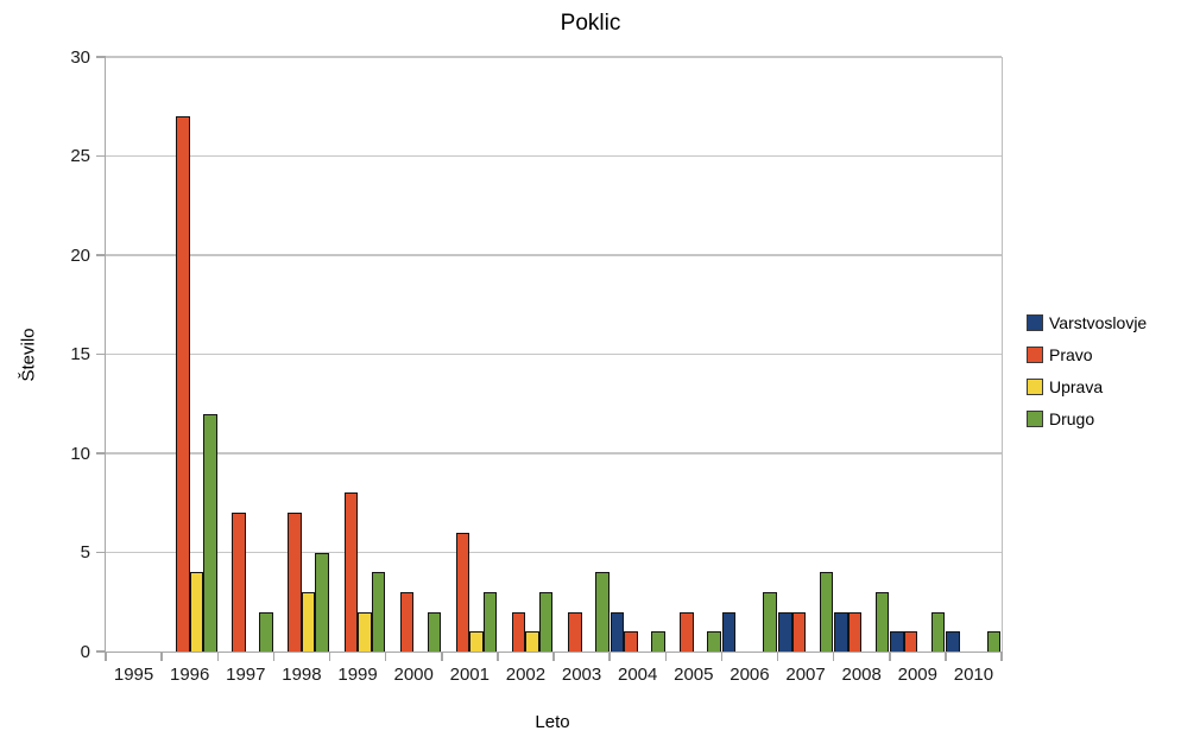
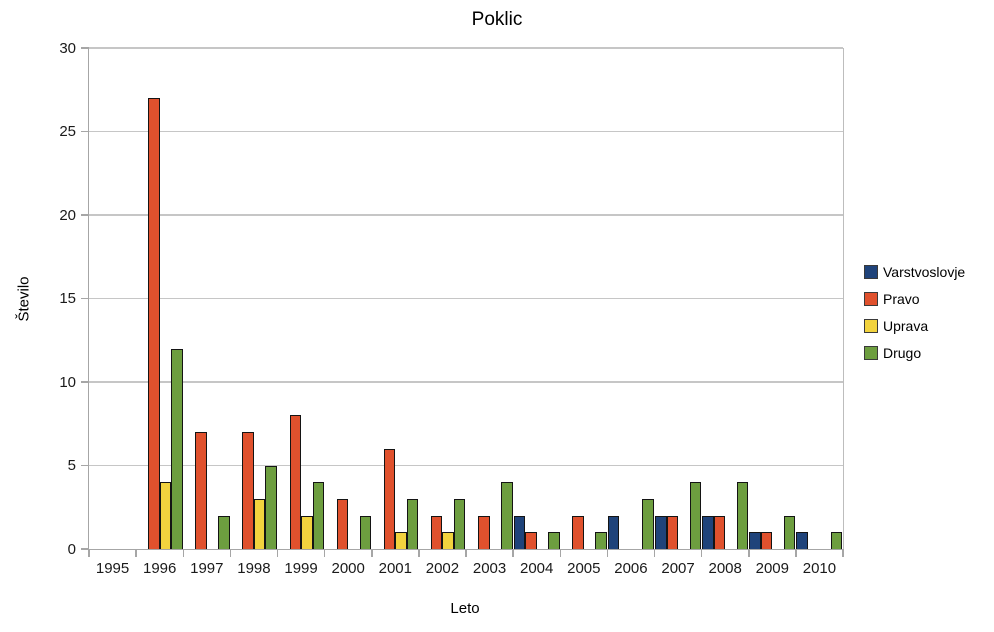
Drugo/2008: 3 -> 4
